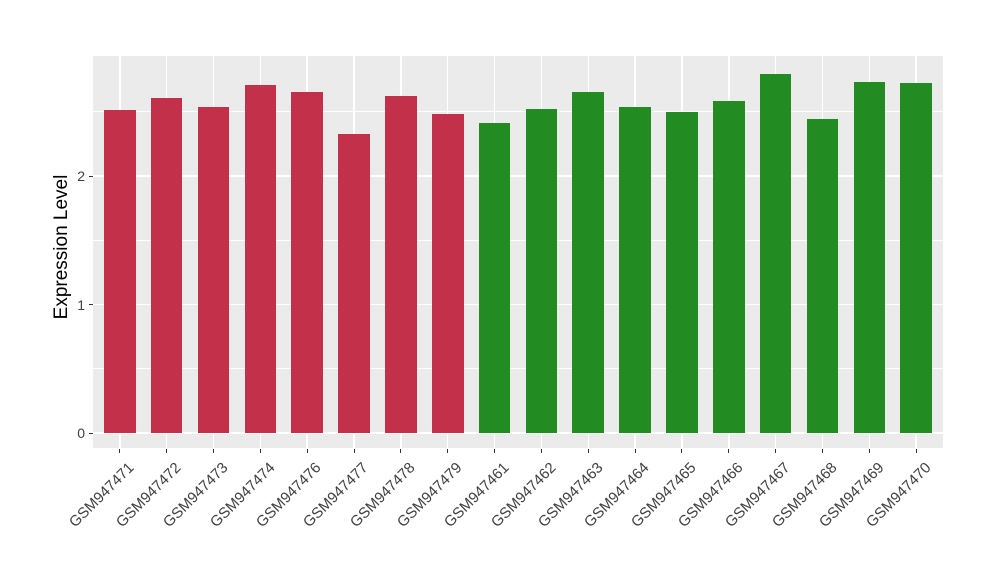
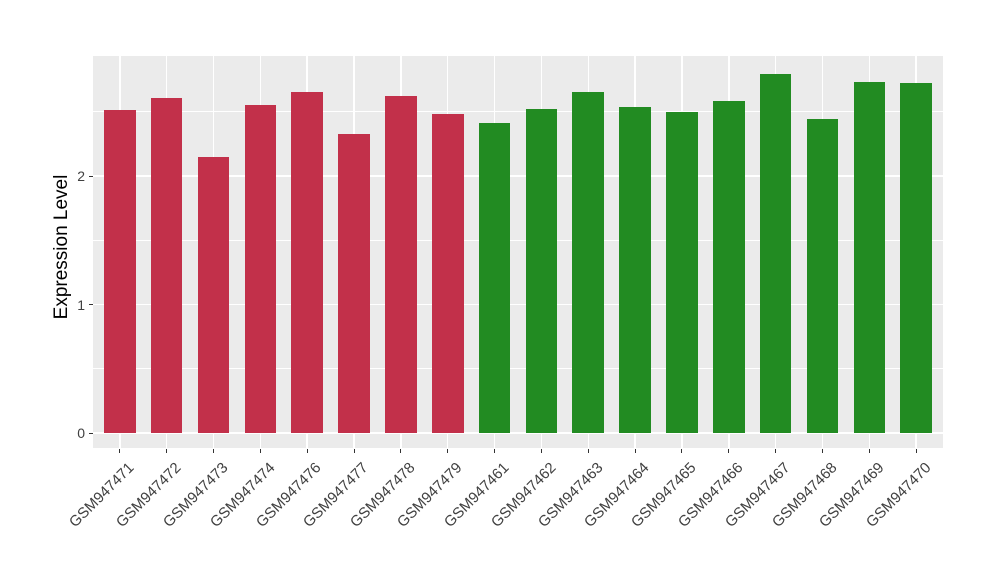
GSM947473: 2.54 -> 2.15
GSM947474: 2.71 -> 2.55
